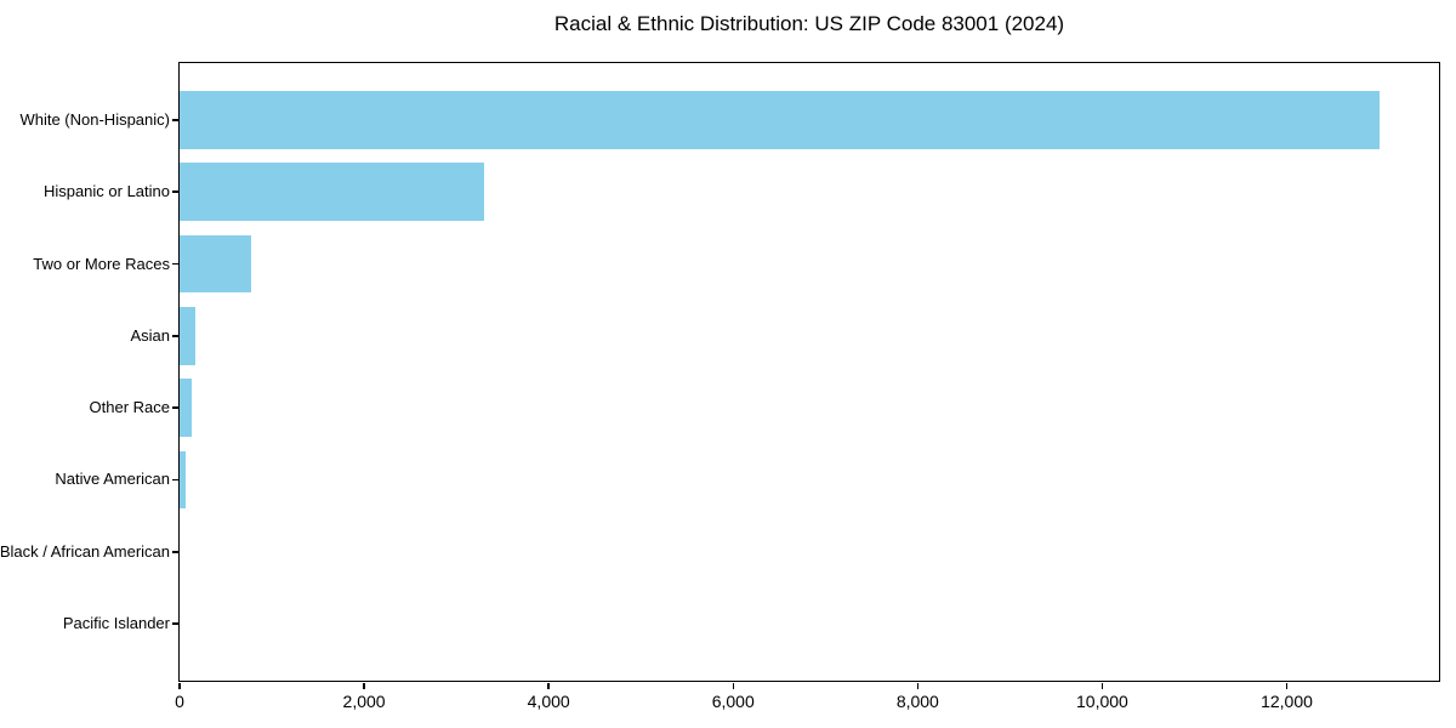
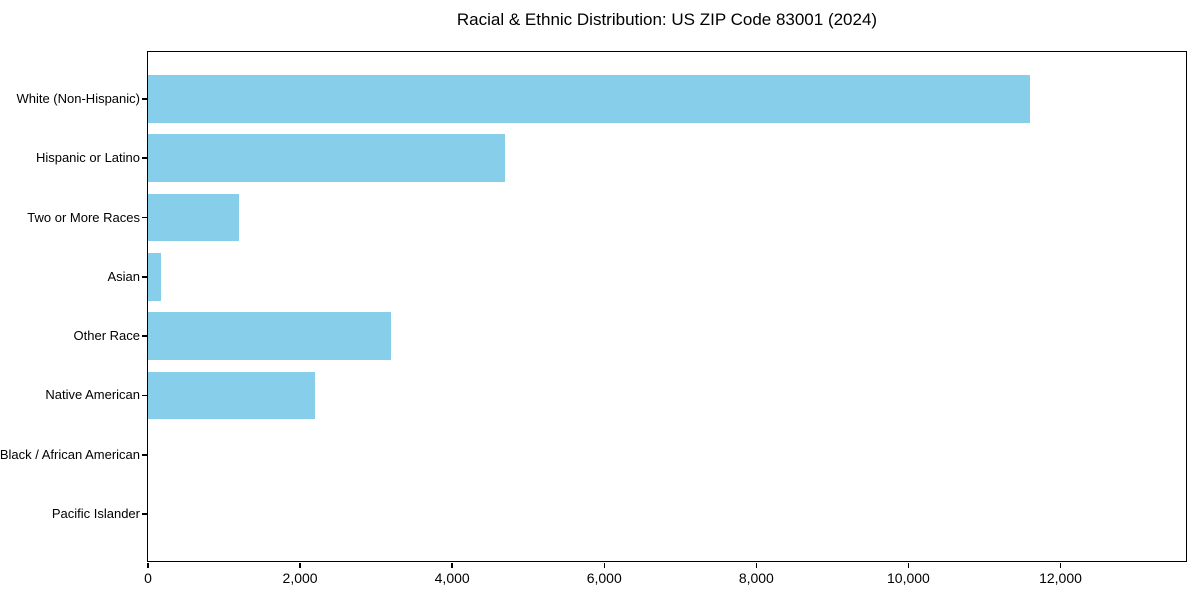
White (Non-Hispanic): 13000 -> 11600
Hispanic or Latino: 3300 -> 4700
Two or More Races: 800 -> 1200
Other Race: 100 -> 3200
Native American: 100 -> 2200
